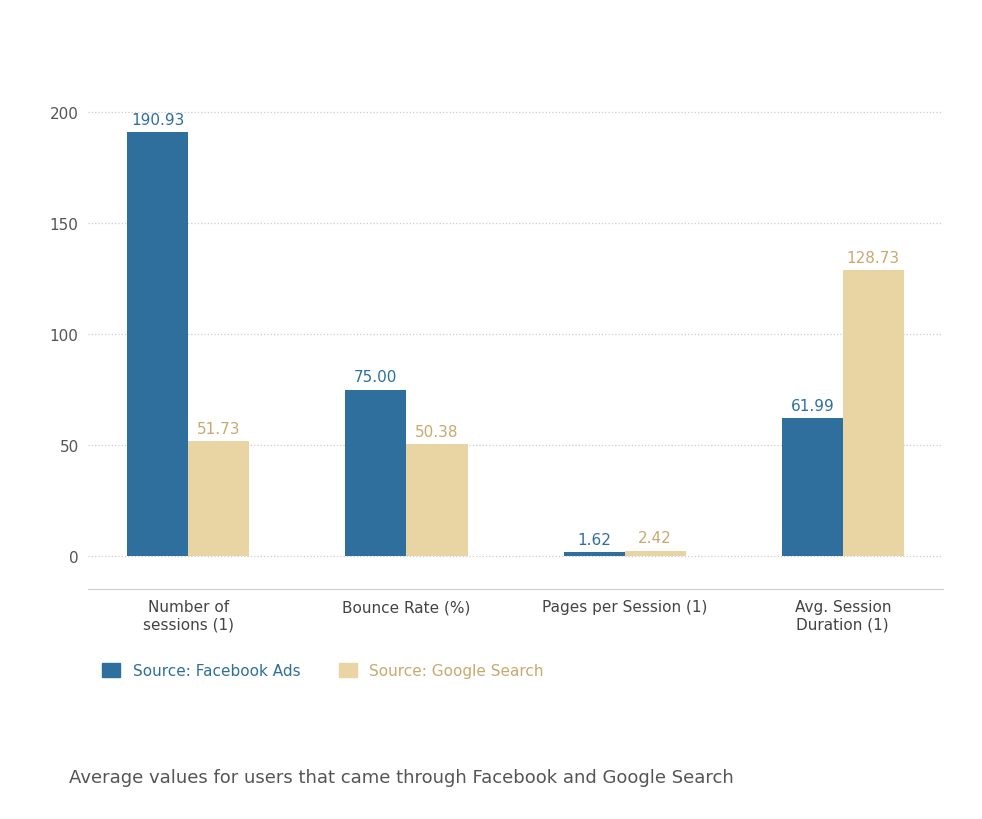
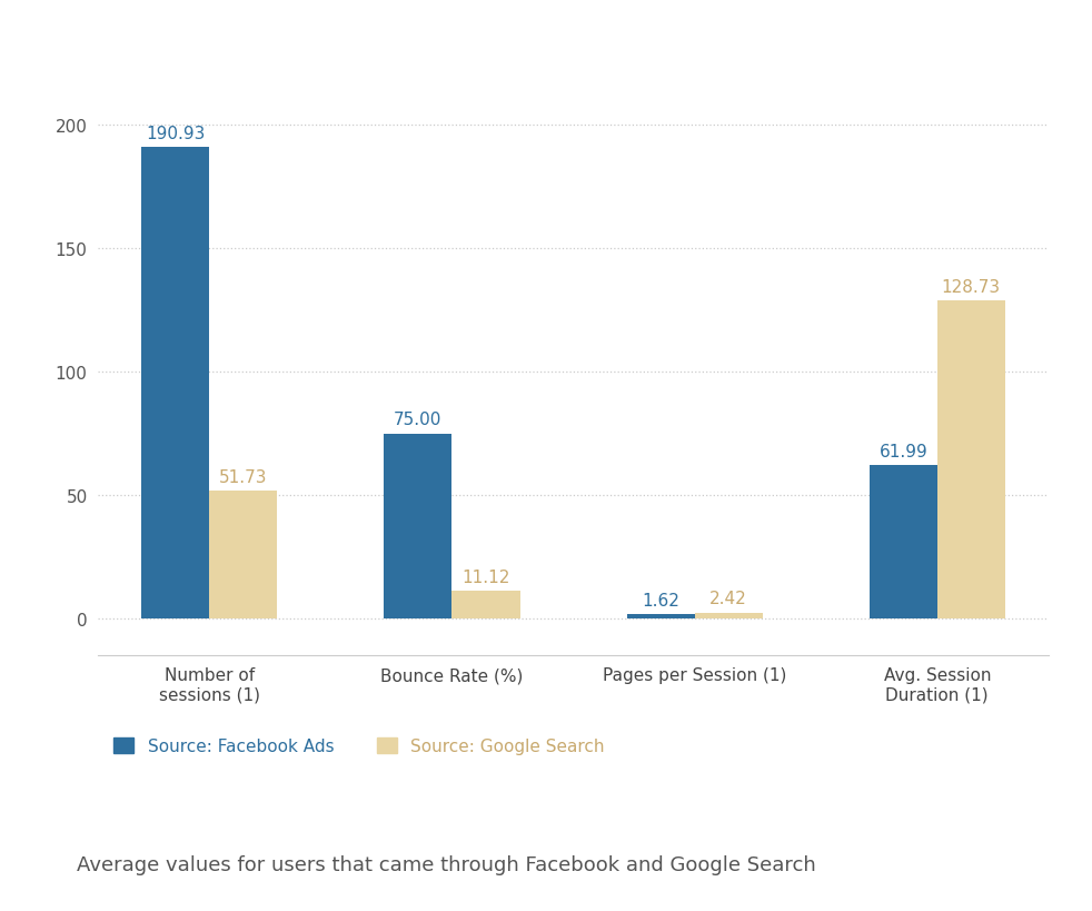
Source: Google Search/Bounce Rate (%): 50.38 -> 11.12
